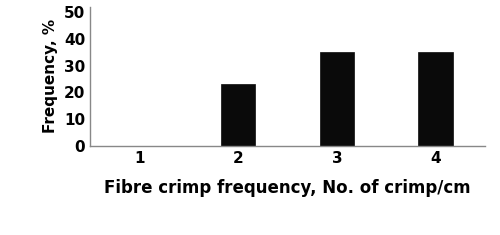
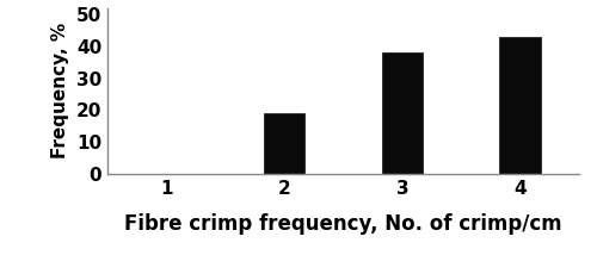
2: 23 -> 19
3: 35 -> 38
4: 35 -> 43
